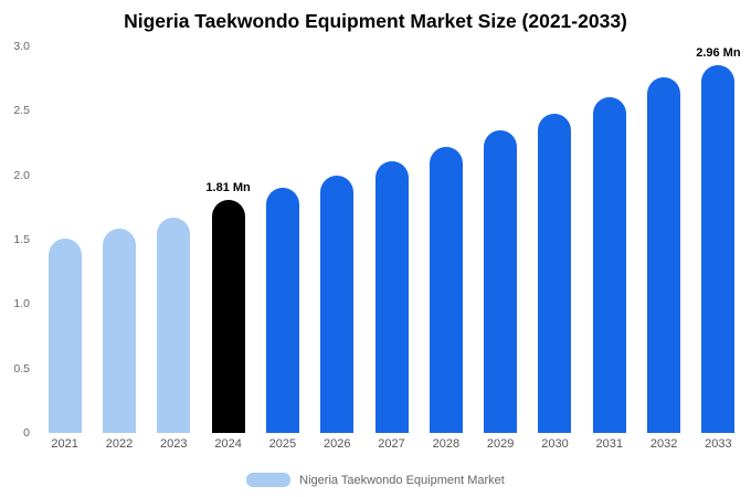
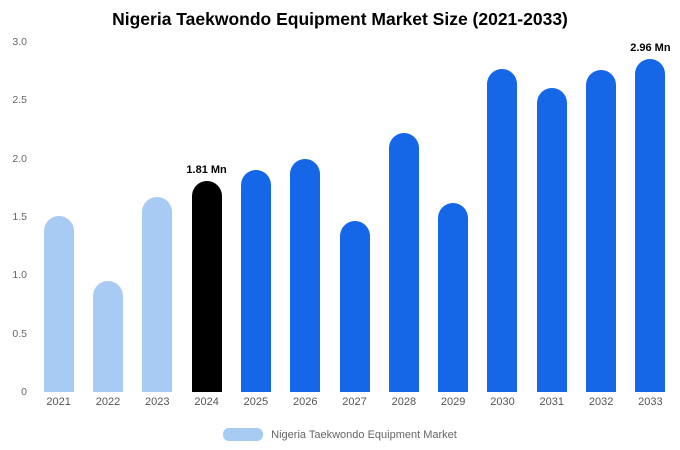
2022: 1.59 -> 0.95
2027: 2.11 -> 1.47
2029: 2.35 -> 1.62
2030: 2.48 -> 2.77
